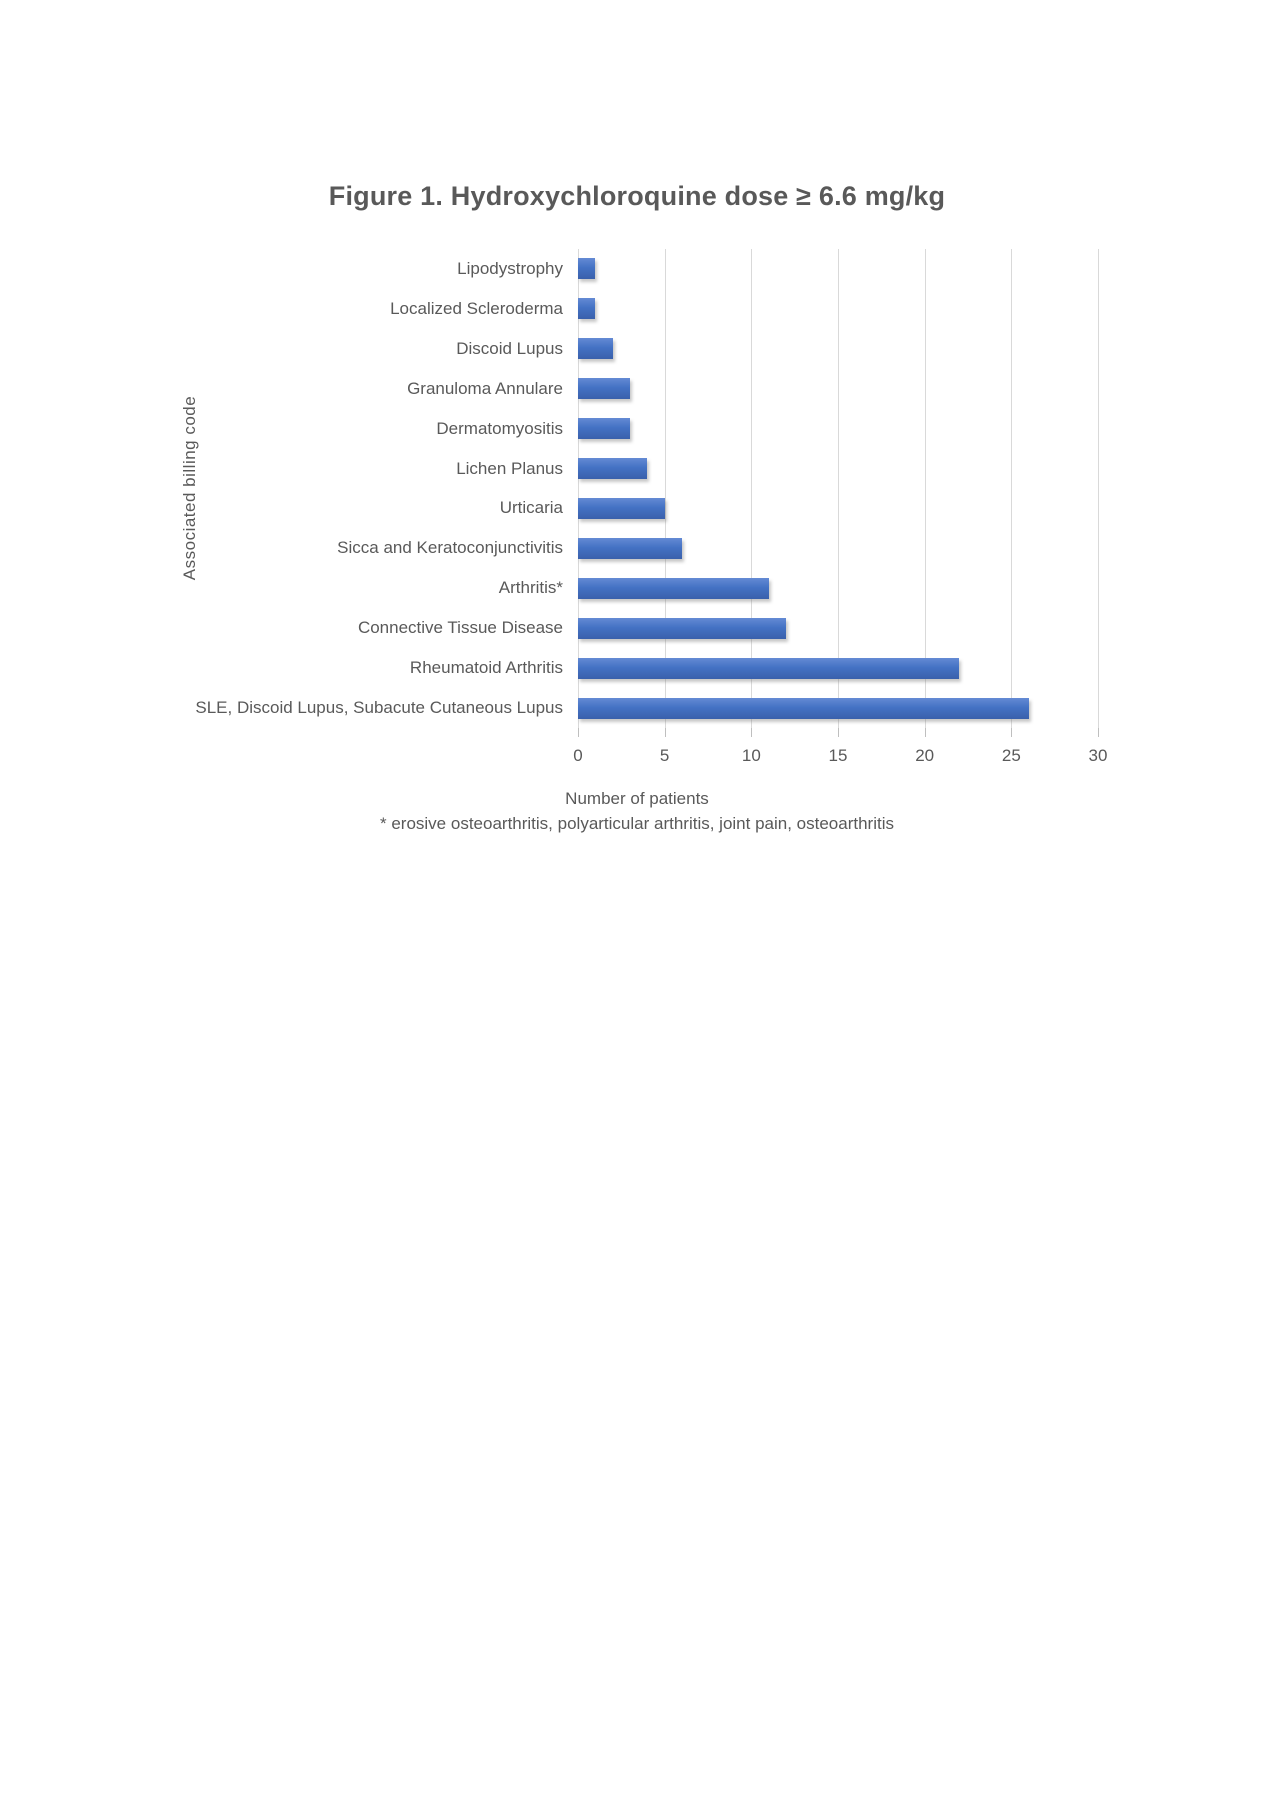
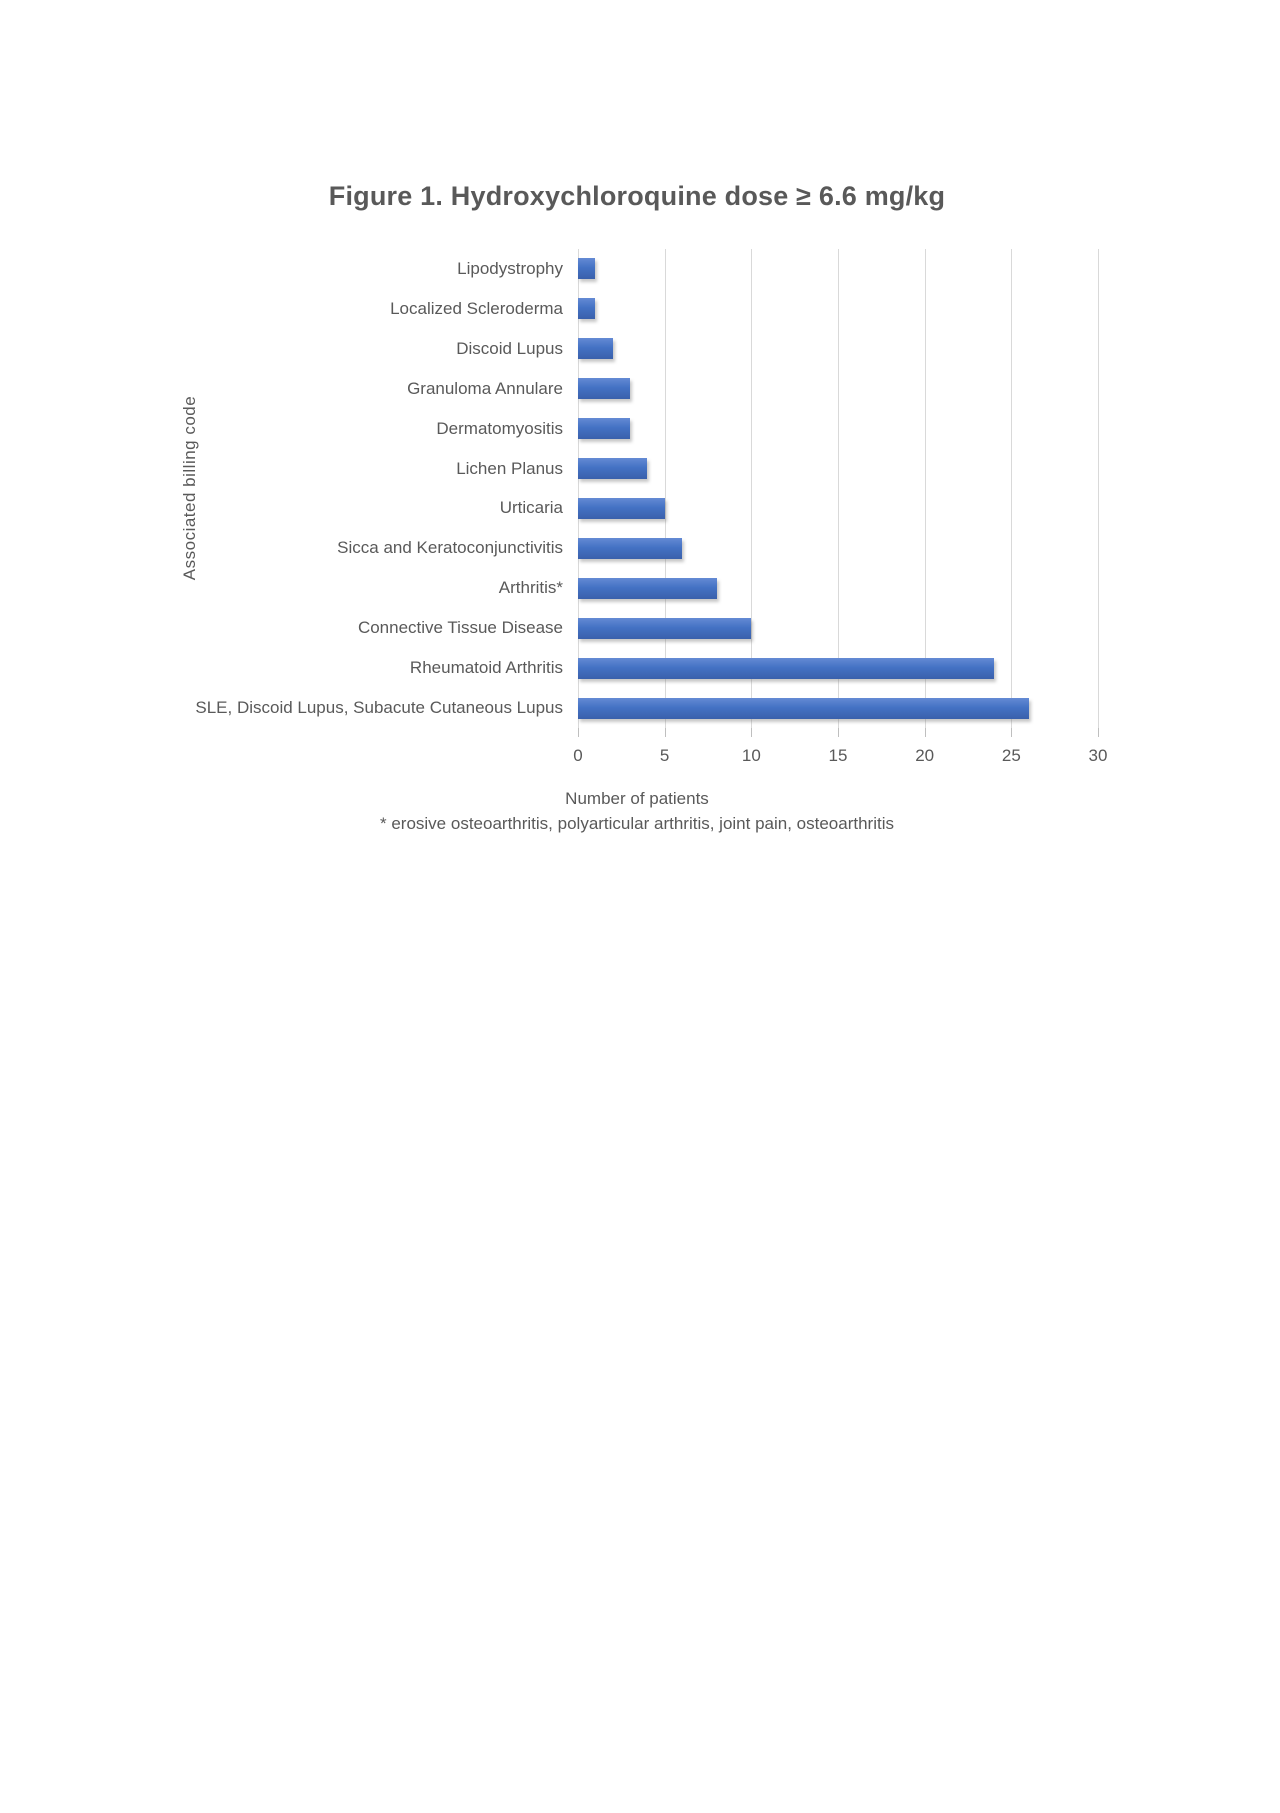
Arthritis*: 11 -> 8
Connective Tissue Disease: 12 -> 10
Rheumatoid Arthritis: 22 -> 24
